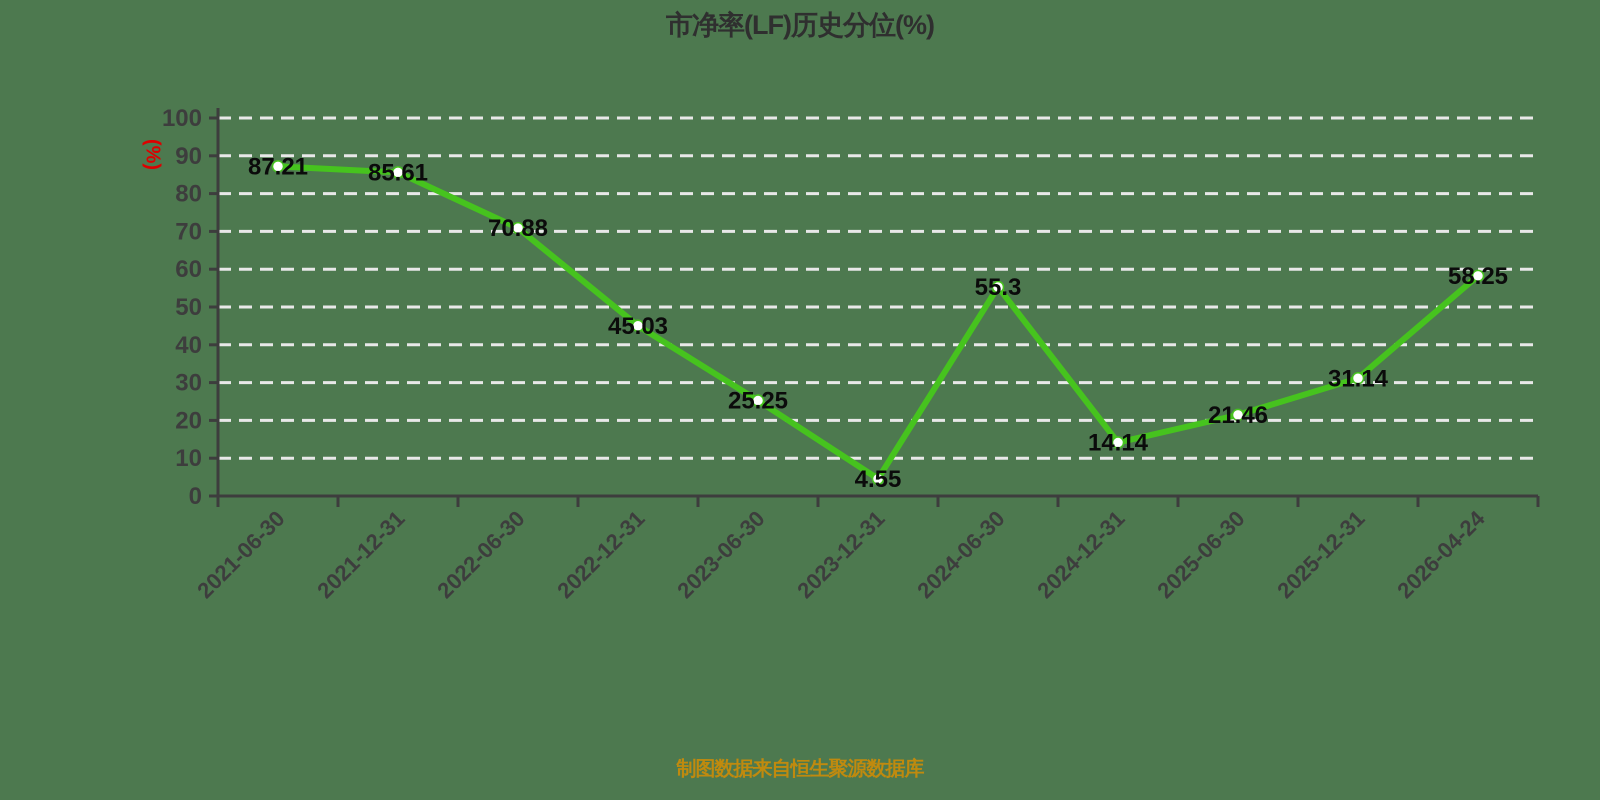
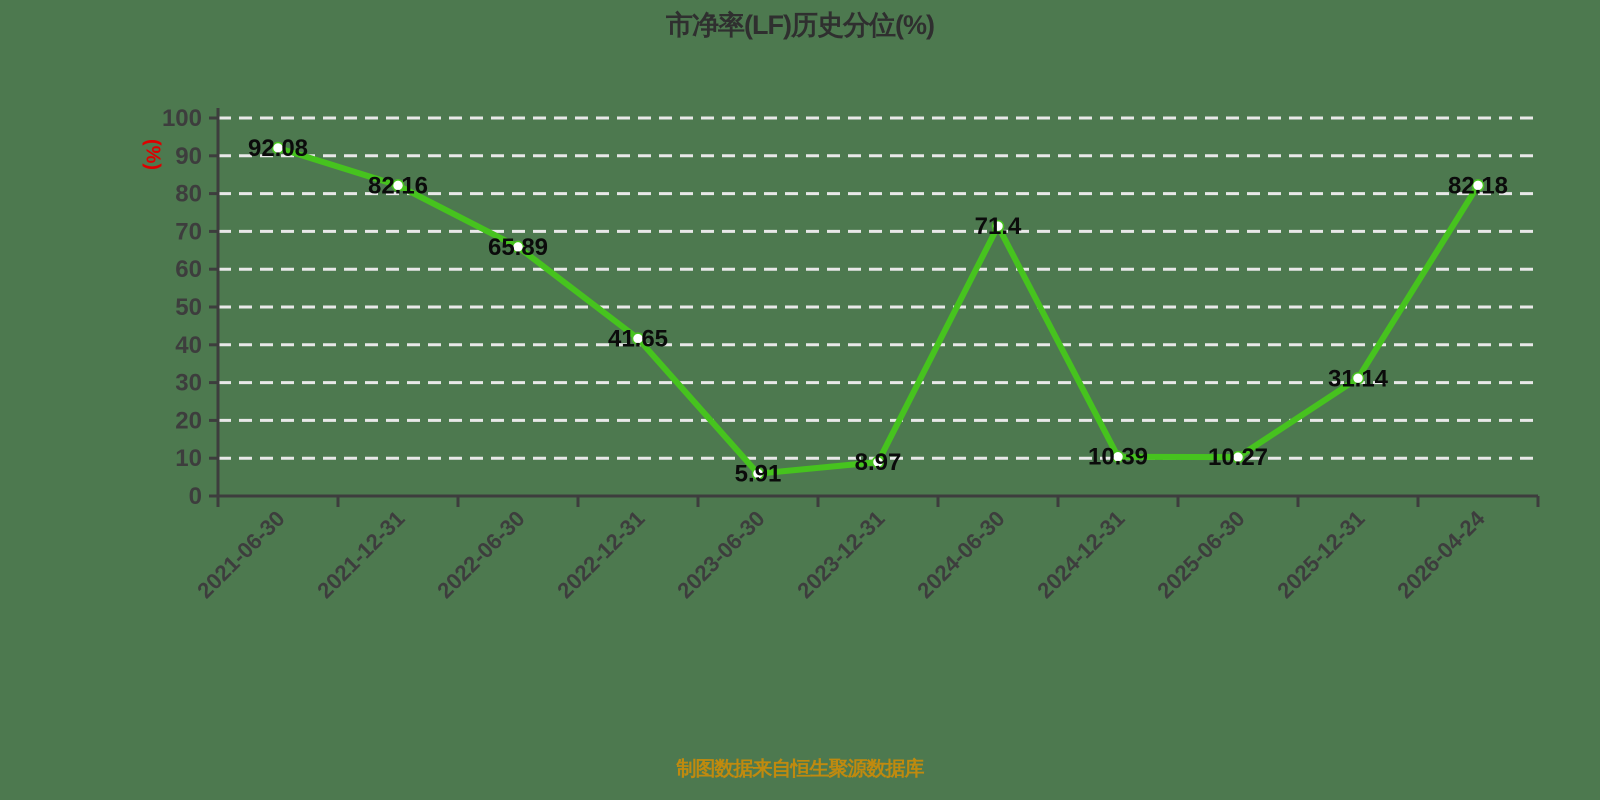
2021-06-30: 87.21 -> 92.08
2021-12-31: 85.61 -> 82.16
2022-06-30: 70.88 -> 65.89
2022-12-31: 45.03 -> 41.65
2023-06-30: 25.25 -> 5.91
2023-12-31: 4.55 -> 8.97
2024-06-30: 55.3 -> 71.4
2024-12-31: 14.14 -> 10.39
2025-06-30: 21.46 -> 10.27
2026-04-24: 58.25 -> 82.18
